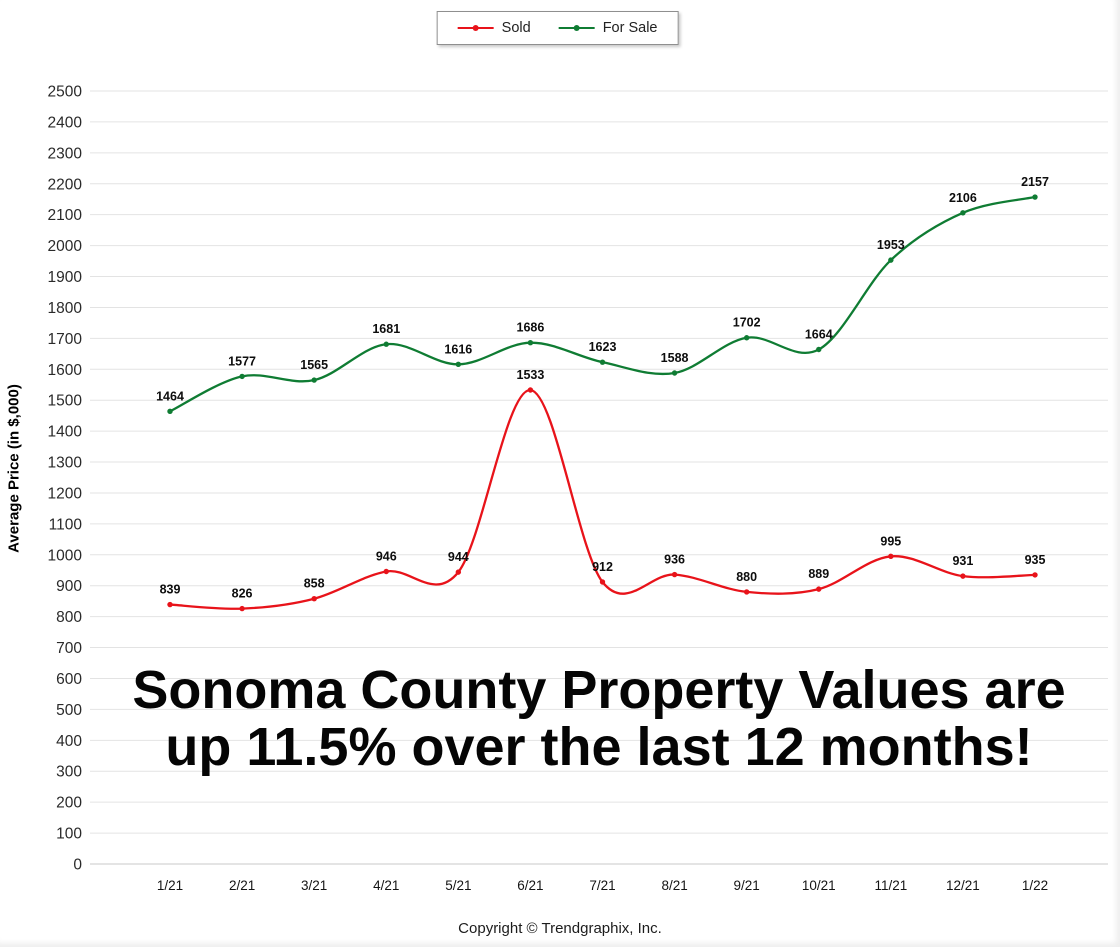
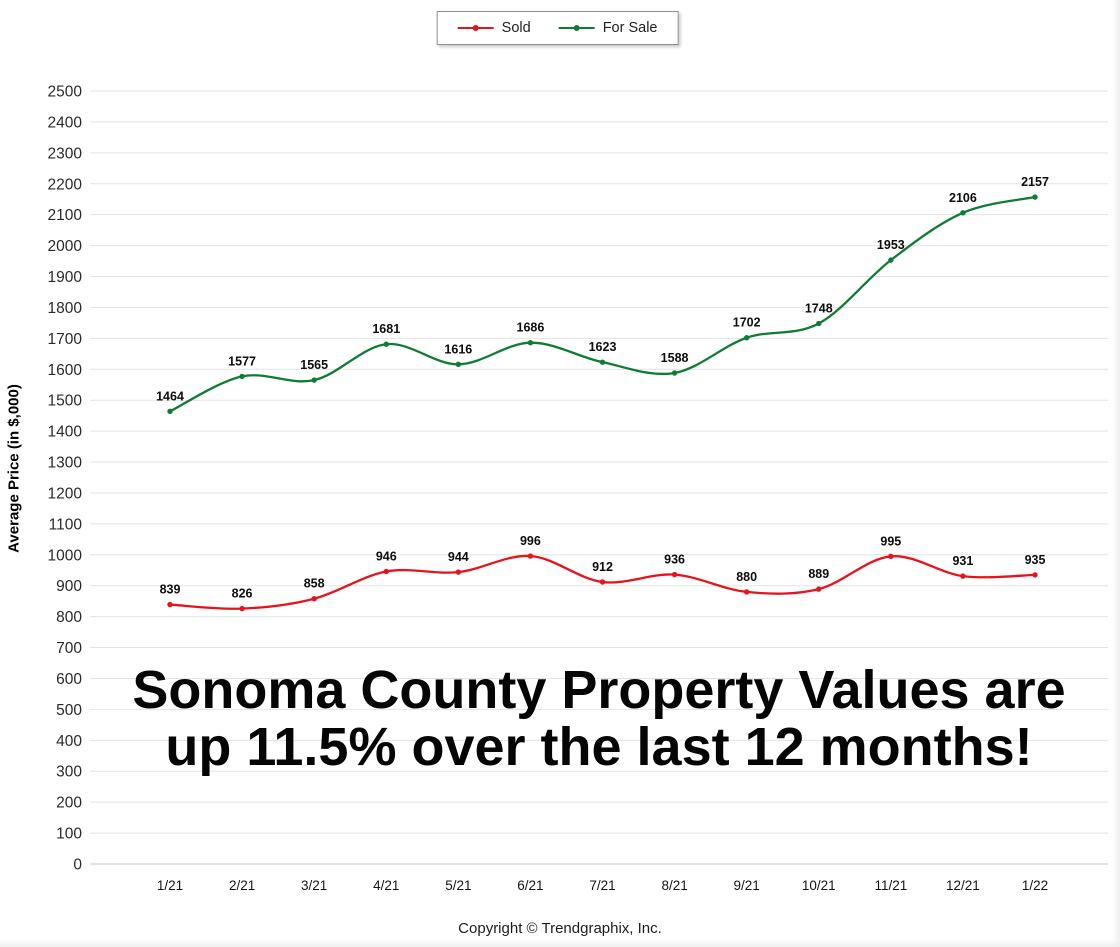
Sold/6/21: 1533 -> 996
For Sale/10/21: 1664 -> 1748
